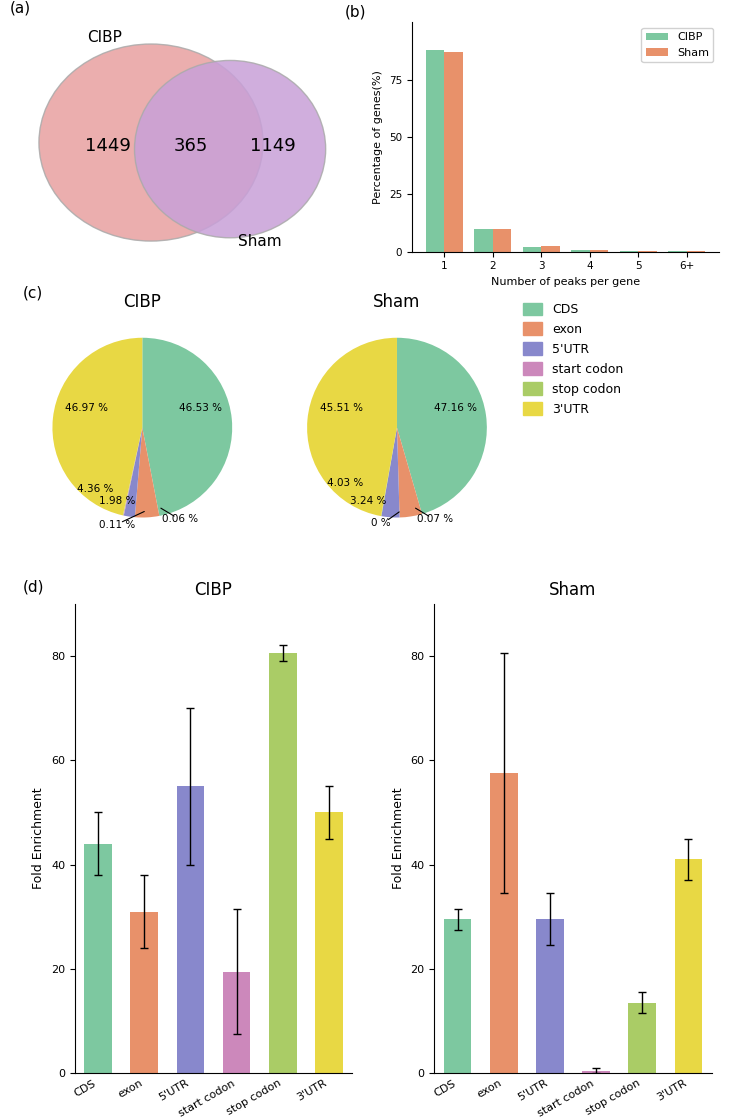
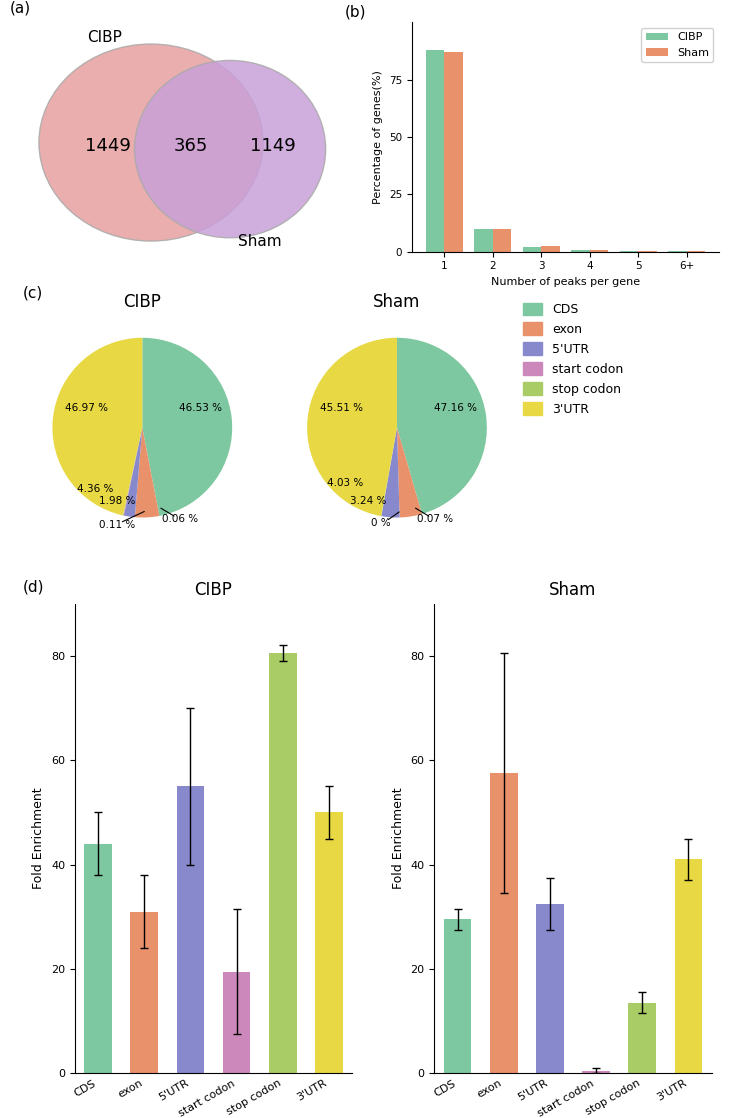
Sham/5'UTR: 29.5 -> 32.4
